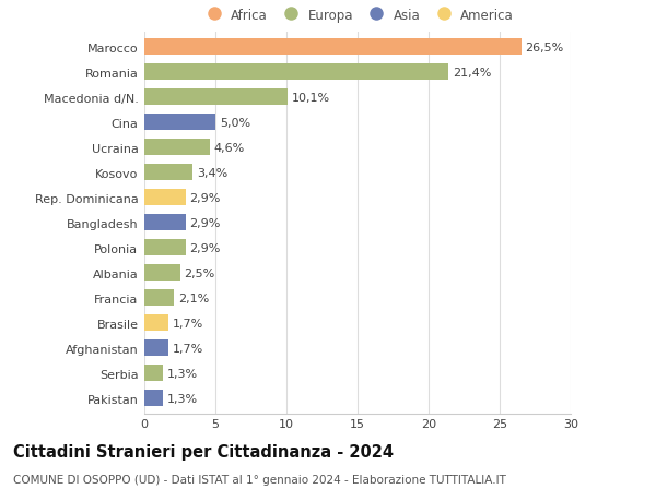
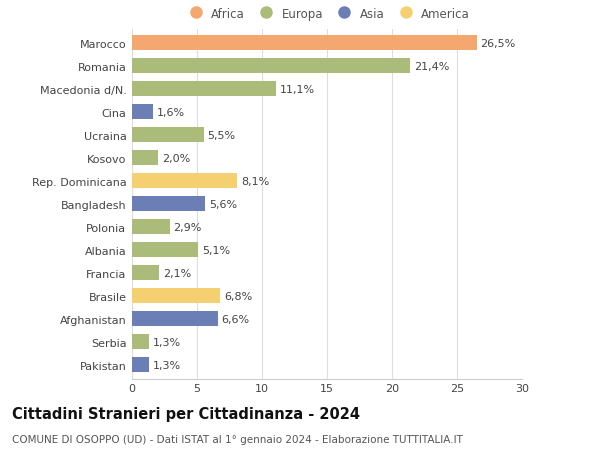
Macedonia d/N.: 10,1% -> 11,1%
Cina: 5,0% -> 1,6%
Ucraina: 4,6% -> 5,5%
Kosovo: 3,4% -> 2,0%
Rep. Dominicana: 2,9% -> 8,1%
Bangladesh: 2,9% -> 5,6%
Albania: 2,5% -> 5,1%
Brasile: 1,7% -> 6,8%
Afghanistan: 1,7% -> 6,6%
